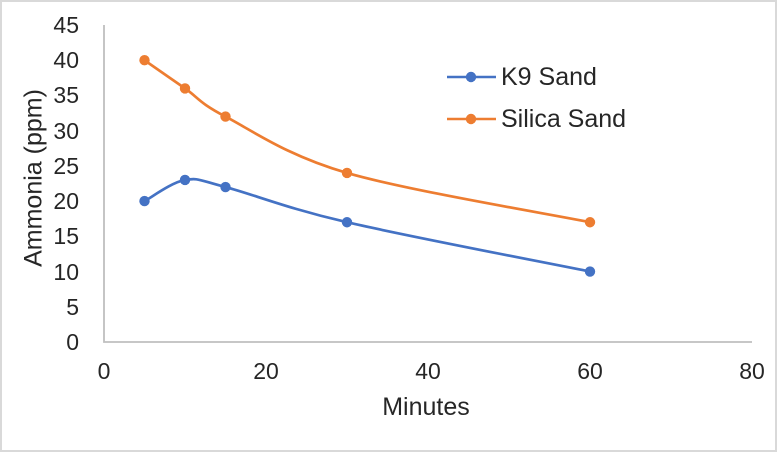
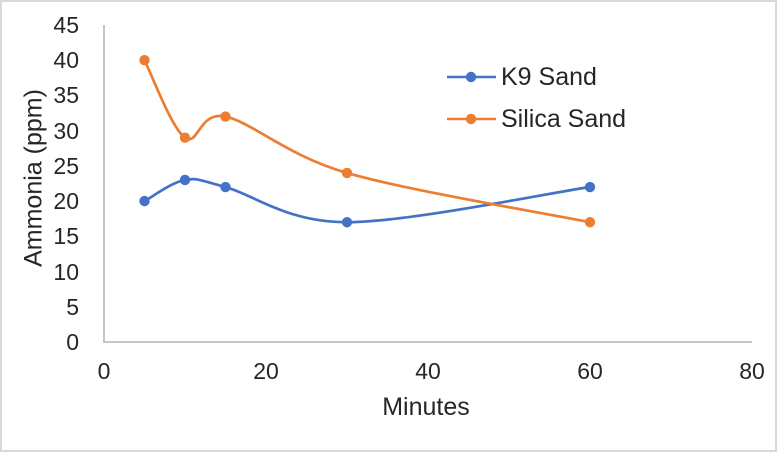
Silica Sand/10: 36 -> 29
K9 Sand/60: 10 -> 22
